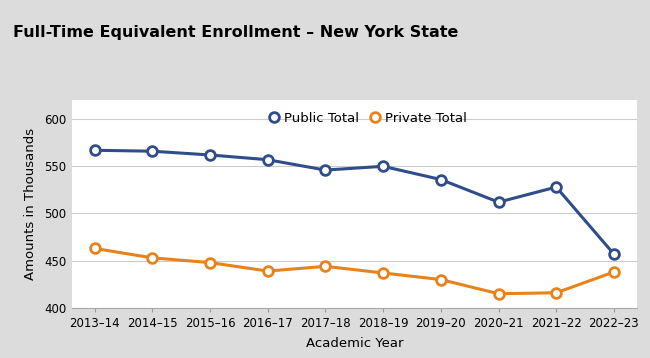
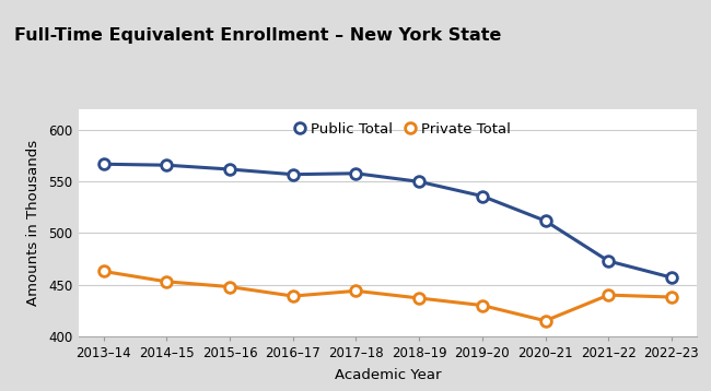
Public Total/2017–18: 546 -> 558
Public Total/2021–22: 528 -> 473
Private Total/2021–22: 416 -> 440
